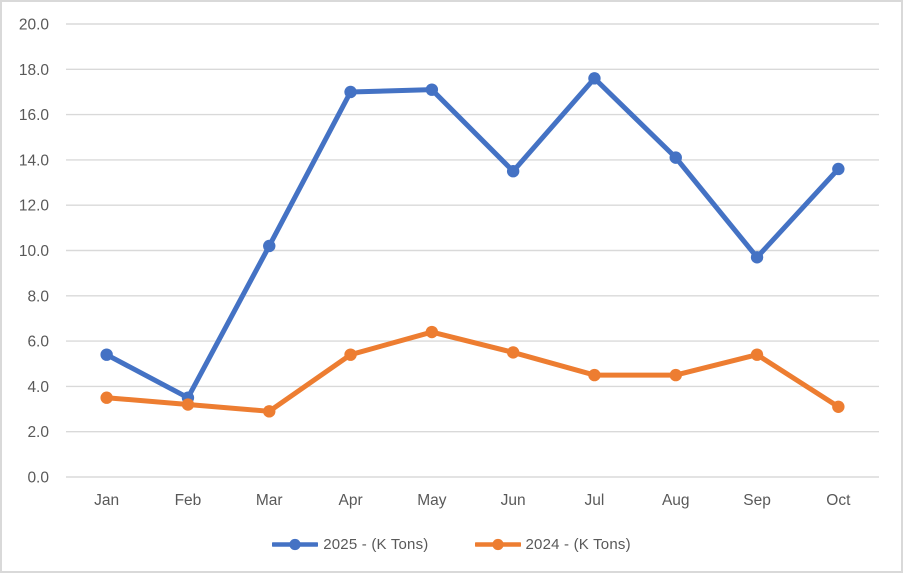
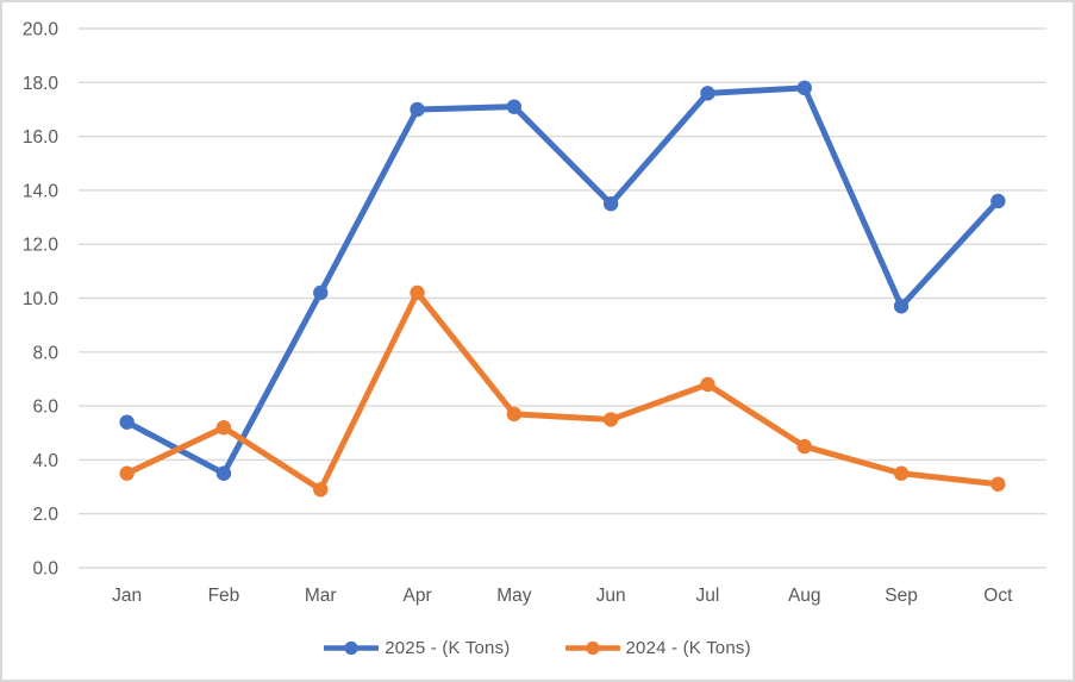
2024 - (K Tons)/Feb: 3.2 -> 5.2
2024 - (K Tons)/Apr: 5.4 -> 10.2
2024 - (K Tons)/May: 6.4 -> 5.7
2024 - (K Tons)/Jul: 4.5 -> 6.8
2025 - (K Tons)/Aug: 14.1 -> 17.8
2024 - (K Tons)/Sep: 5.4 -> 3.5
